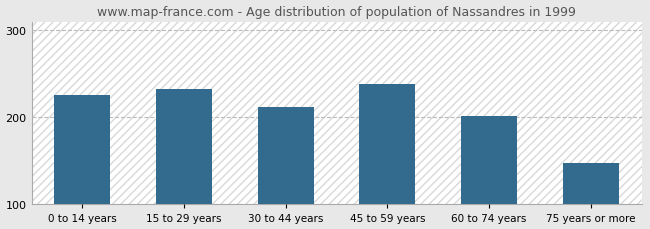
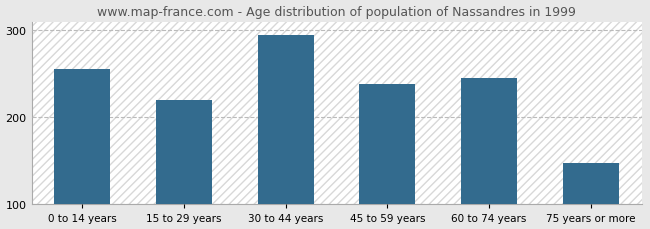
0 to 14 years: 226 -> 255
15 to 29 years: 232 -> 220
30 to 44 years: 212 -> 295
60 to 74 years: 202 -> 245
